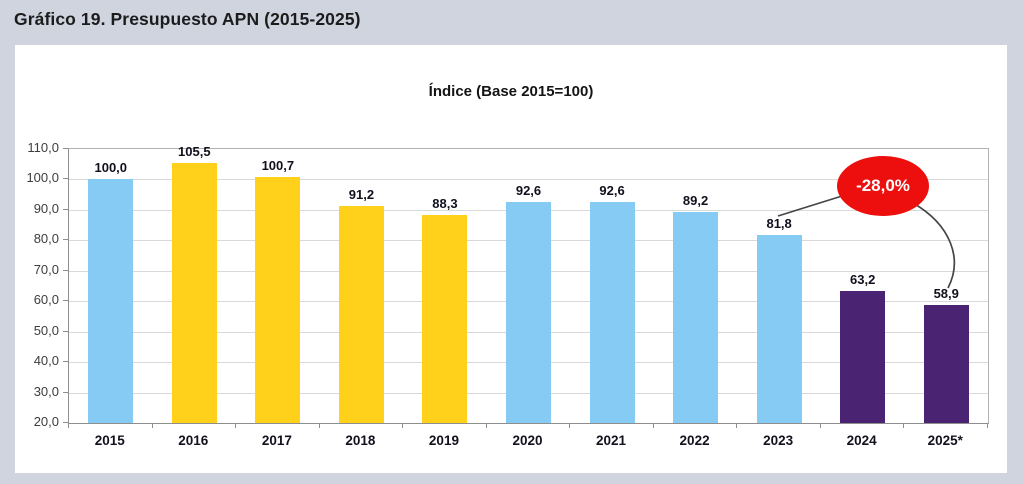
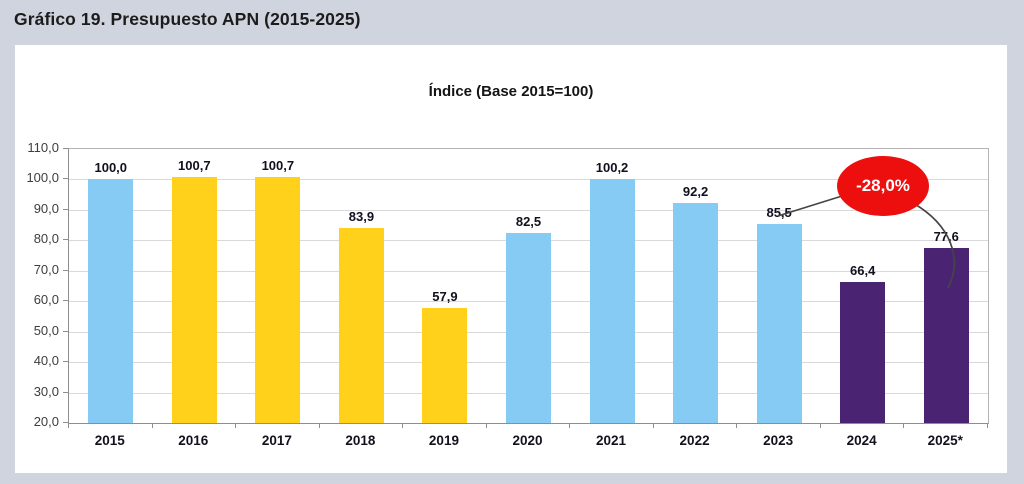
2016: 105,5 -> 100,7
2018: 91,2 -> 83,9
2019: 88,3 -> 57,9
2020: 92,6 -> 82,5
2021: 92,6 -> 100,2
2022: 89,2 -> 92,2
2023: 81,8 -> 85,5
2024: 63,2 -> 66,4
2025*: 58,9 -> 77,6
